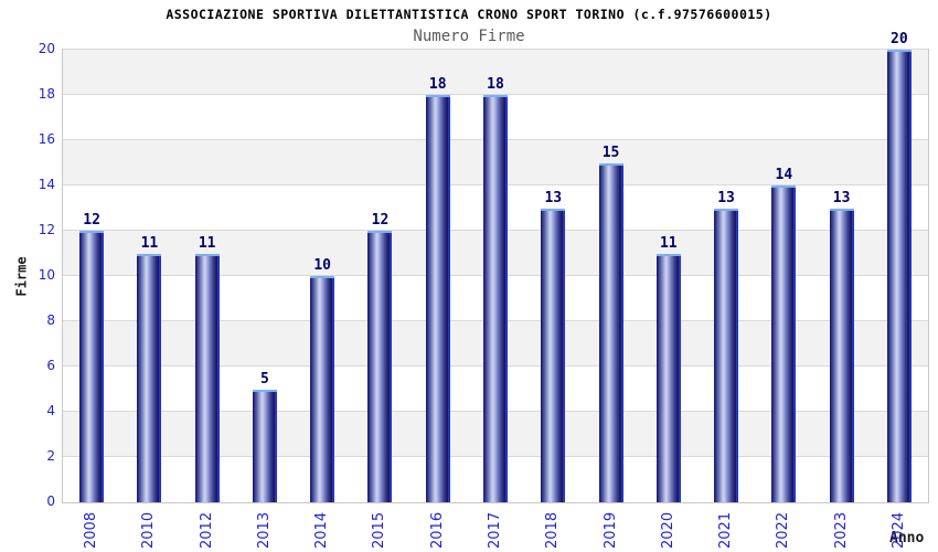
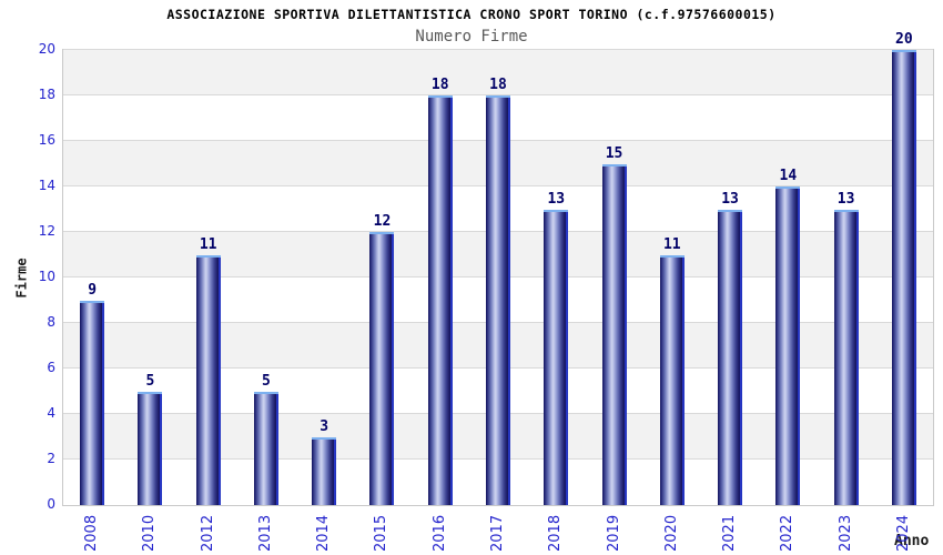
2008: 12 -> 9
2010: 11 -> 5
2014: 10 -> 3
